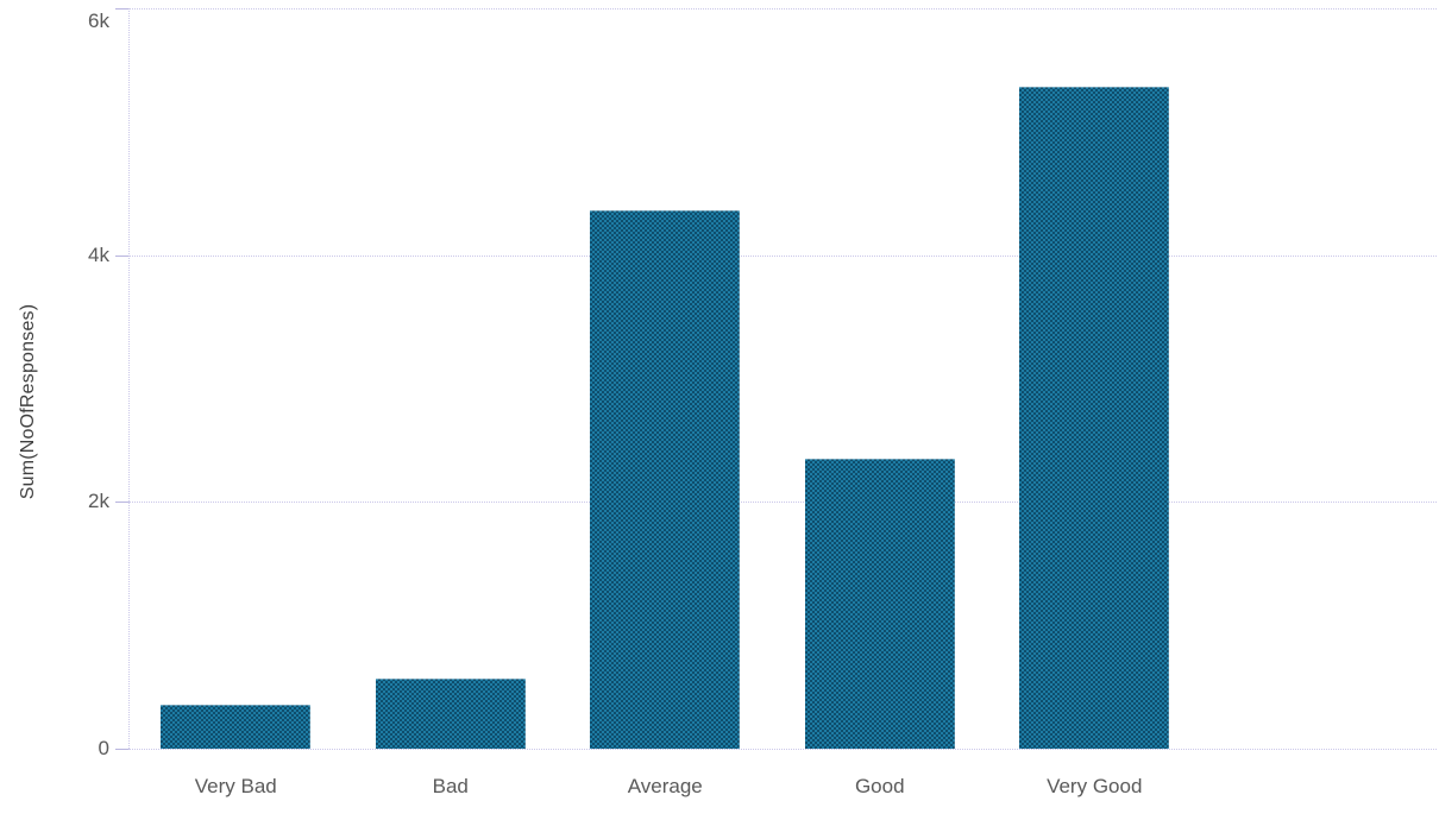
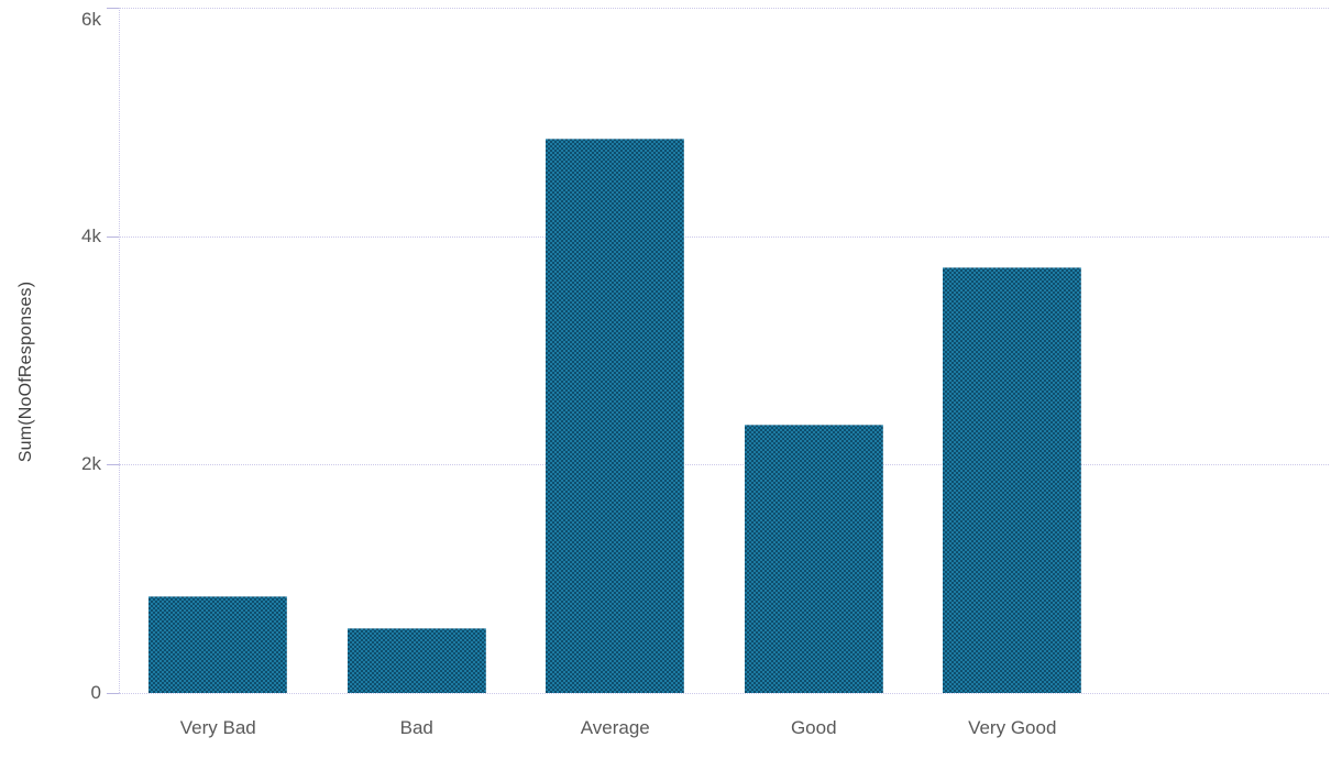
Very Bad: 0.36k -> 0.85k
Average: 4.36k -> 4.85k
Very Good: 5.36k -> 3.73k
